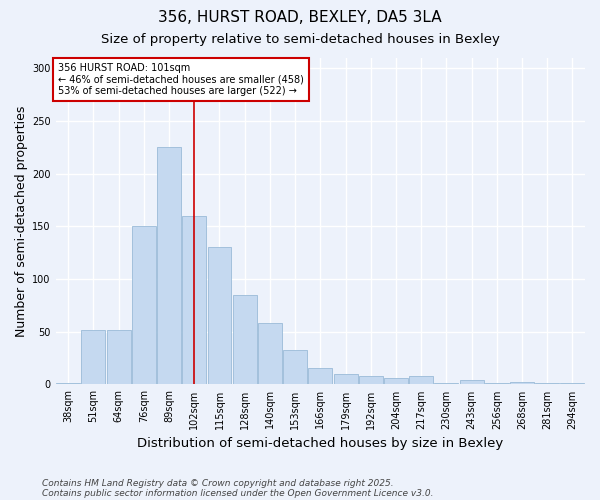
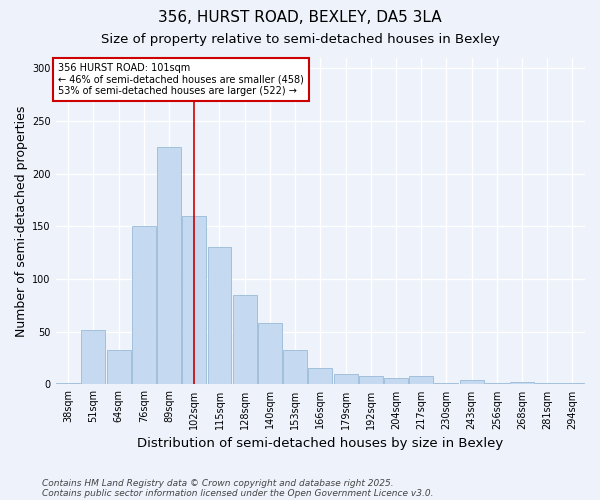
64sqm: 52 -> 33
